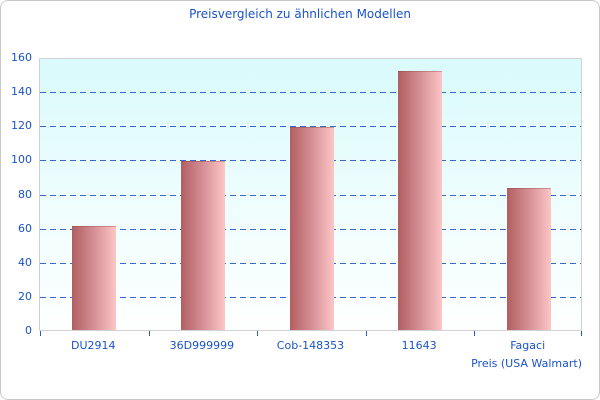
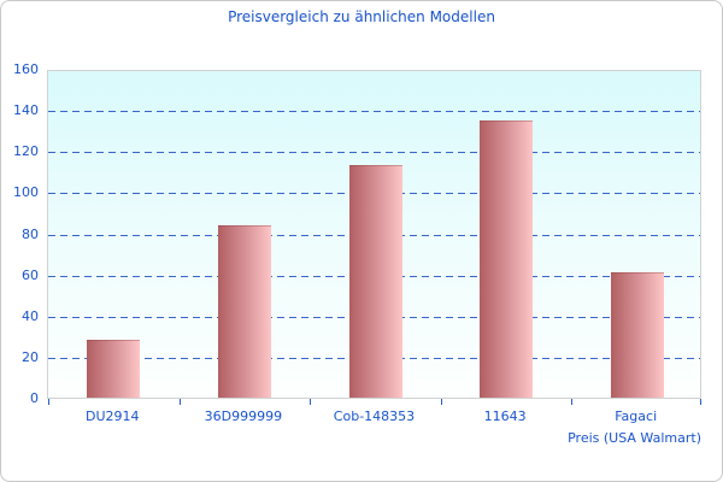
DU2914: 61 -> 28
36D999999: 99 -> 84
Cob-148353: 119 -> 113
11643: 152 -> 135
Fagaci: 83 -> 61
